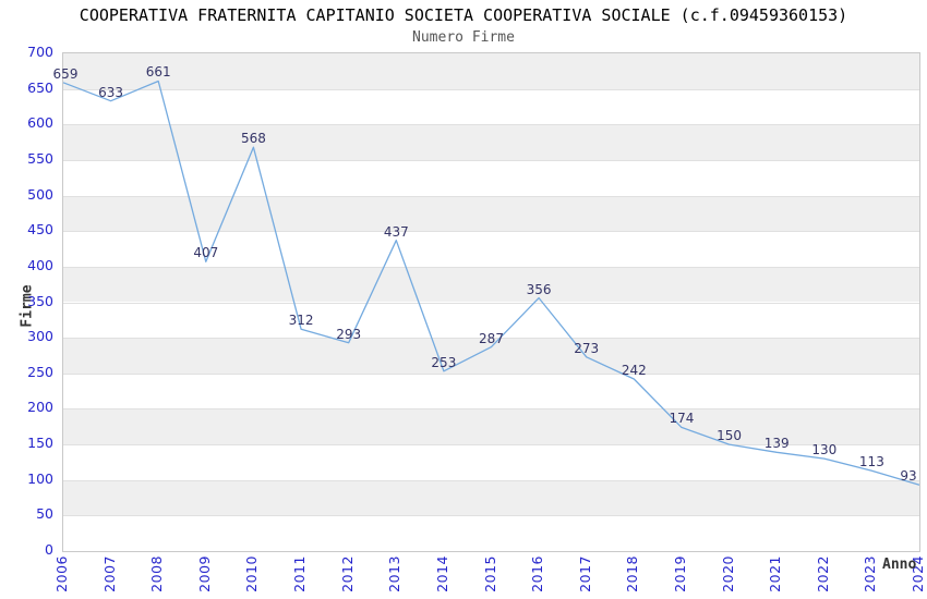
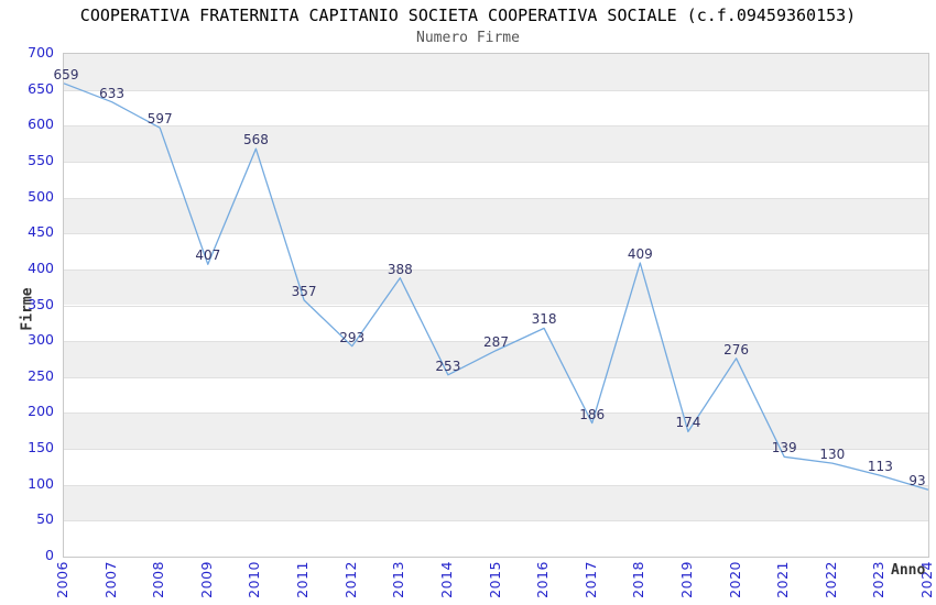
2008: 661 -> 597
2011: 312 -> 357
2013: 437 -> 388
2016: 356 -> 318
2017: 273 -> 186
2018: 242 -> 409
2020: 150 -> 276
